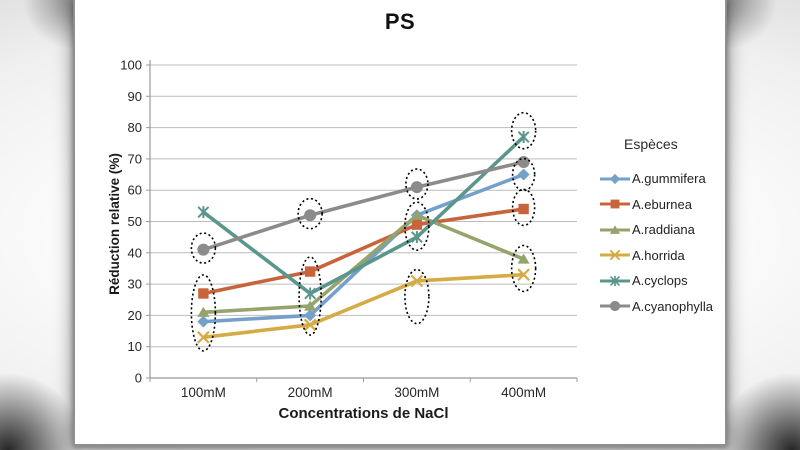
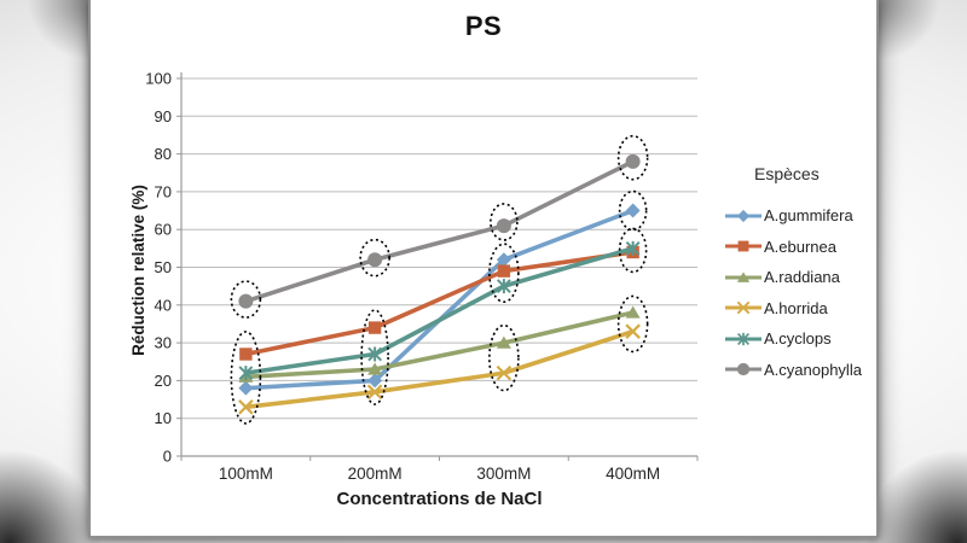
A.cyclops/100mM: 53 -> 22
A.raddiana/300mM: 52 -> 30
A.horrida/300mM: 31 -> 22
A.cyclops/400mM: 77 -> 55
A.cyanophylla/400mM: 69 -> 78
